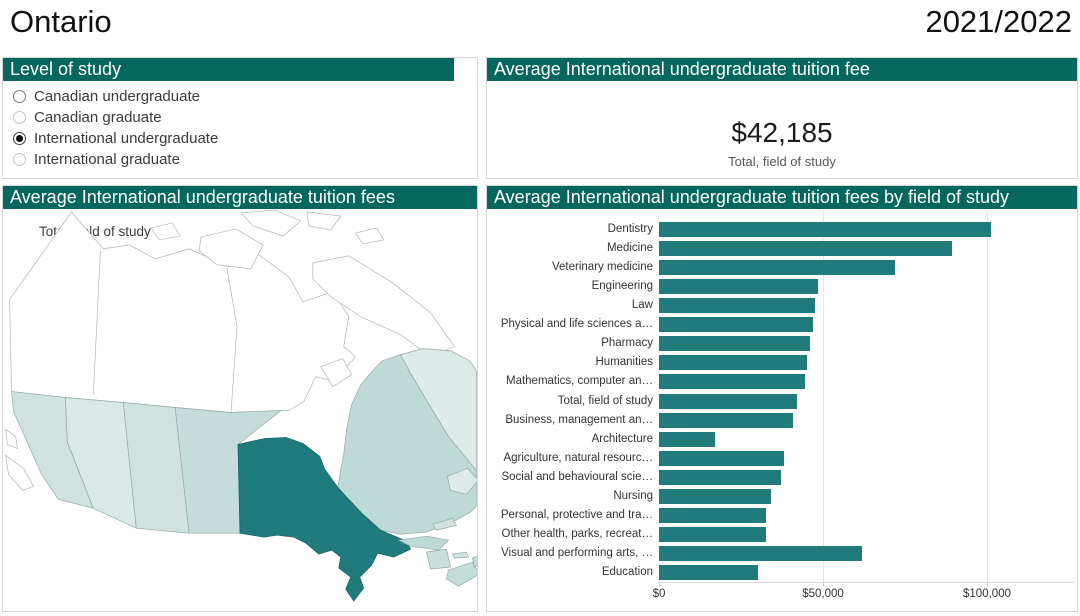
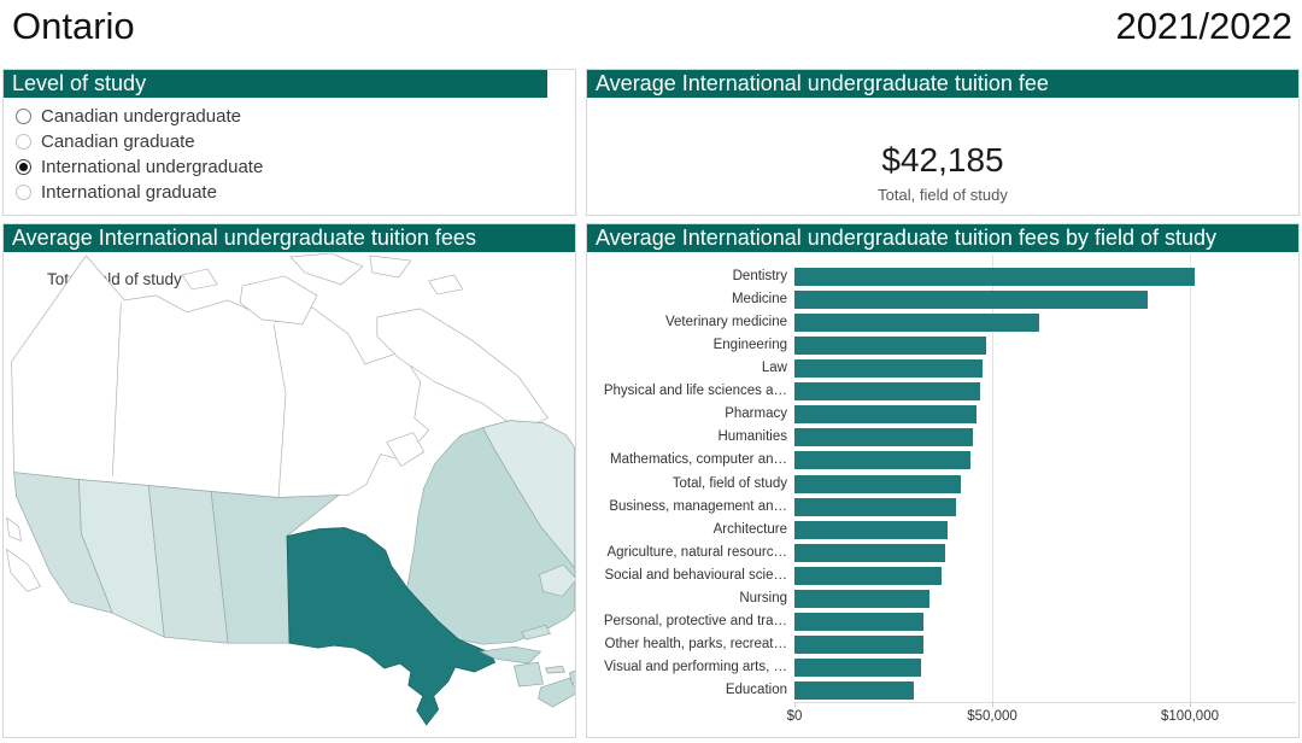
Veterinary medicine: $72000 -> $62000
Architecture: $17000 -> $39000
Visual and performing arts, …: $62000 -> $32000
